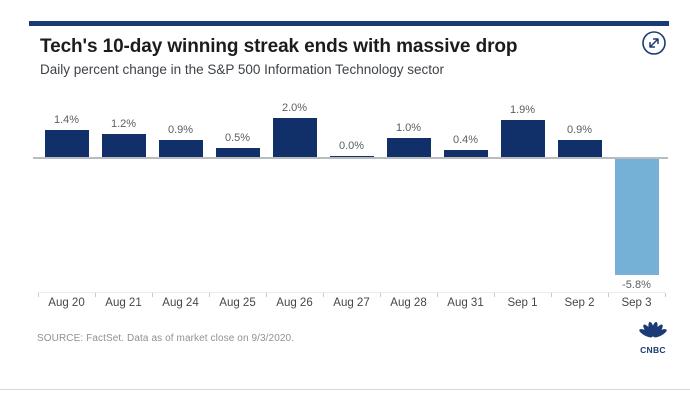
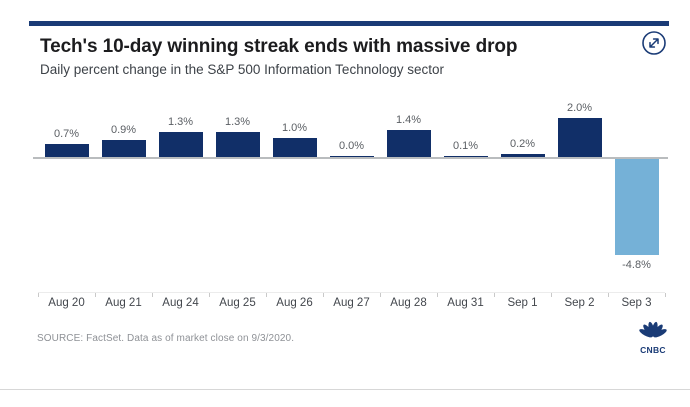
Aug 20: 1.4% -> 0.7%
Aug 21: 1.2% -> 0.9%
Aug 24: 0.9% -> 1.3%
Aug 25: 0.5% -> 1.3%
Aug 26: 2.0% -> 1.0%
Aug 28: 1.0% -> 1.4%
Aug 31: 0.4% -> 0.1%
Sep 1: 1.9% -> 0.2%
Sep 2: 0.9% -> 2.0%
Sep 3: -5.8% -> -4.8%
